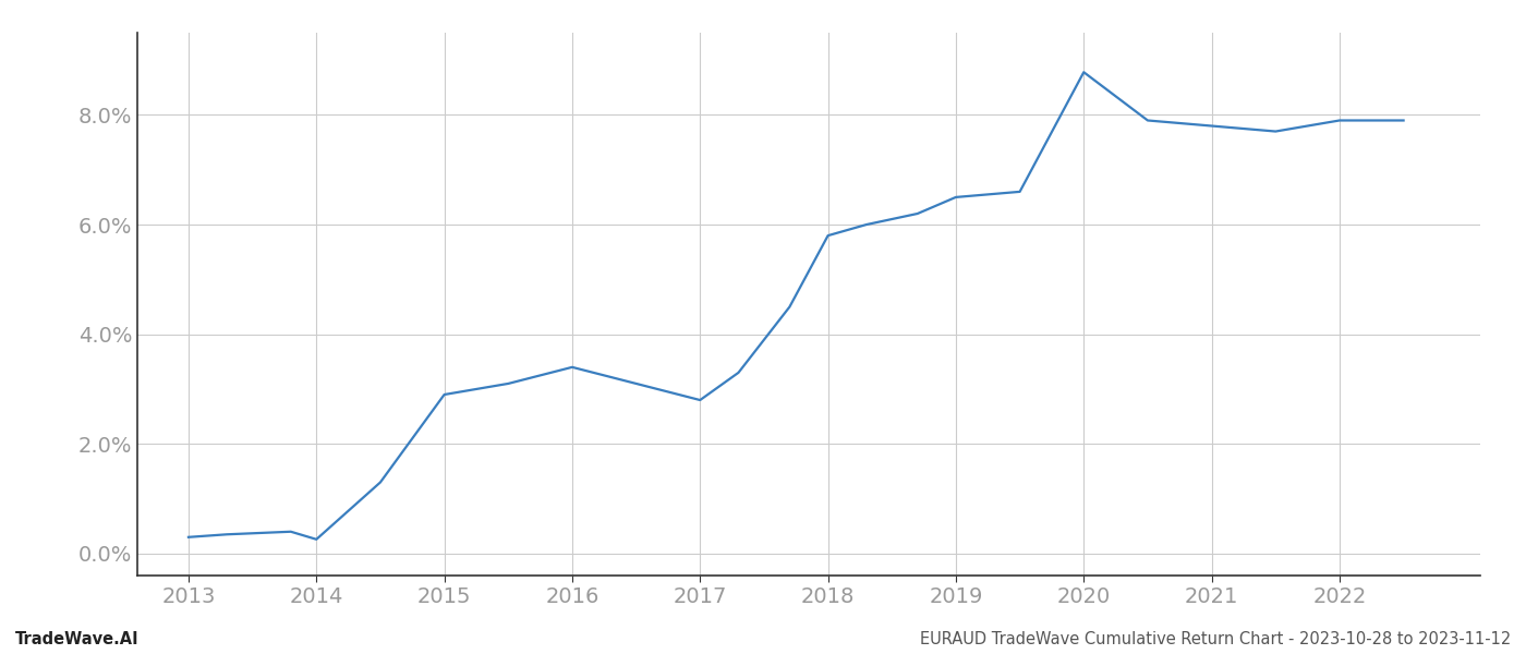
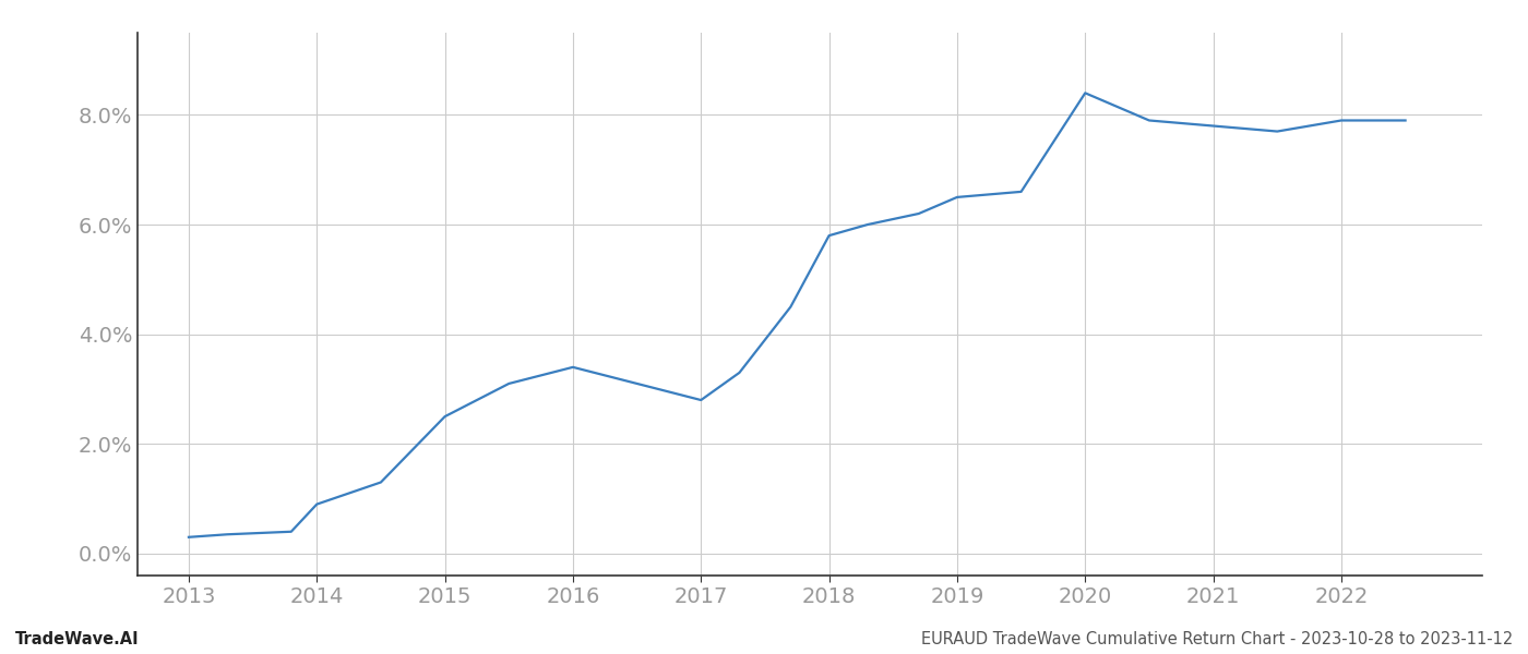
2014: 0.26% -> 0.90%
2015: 2.90% -> 2.50%
2020: 8.78% -> 8.40%
